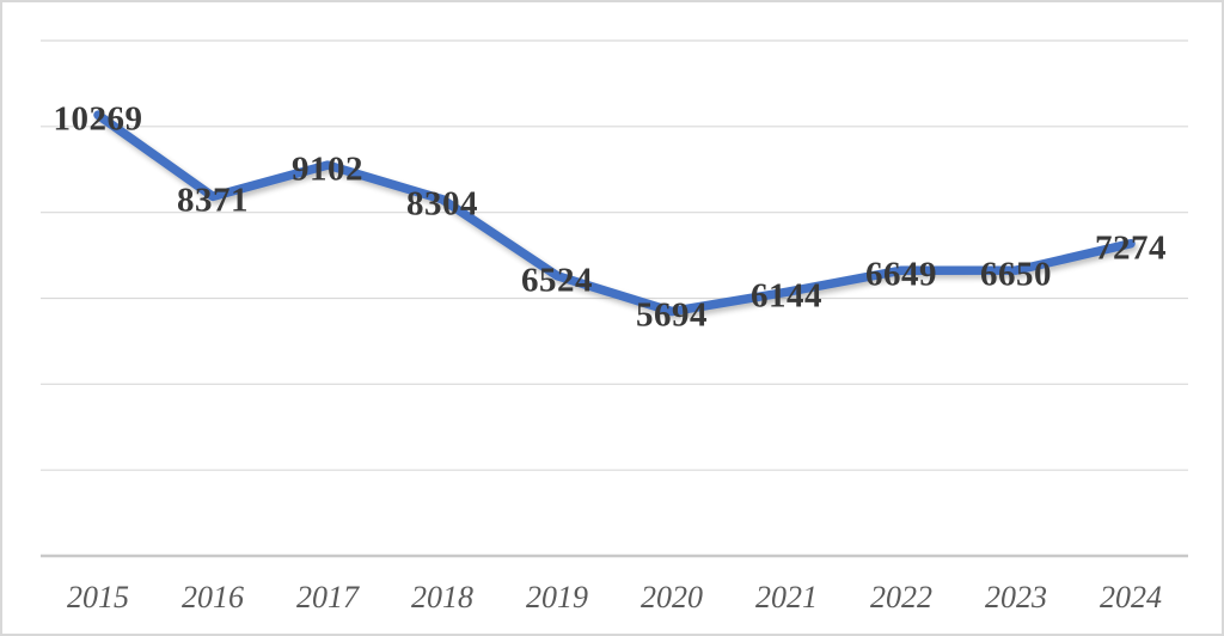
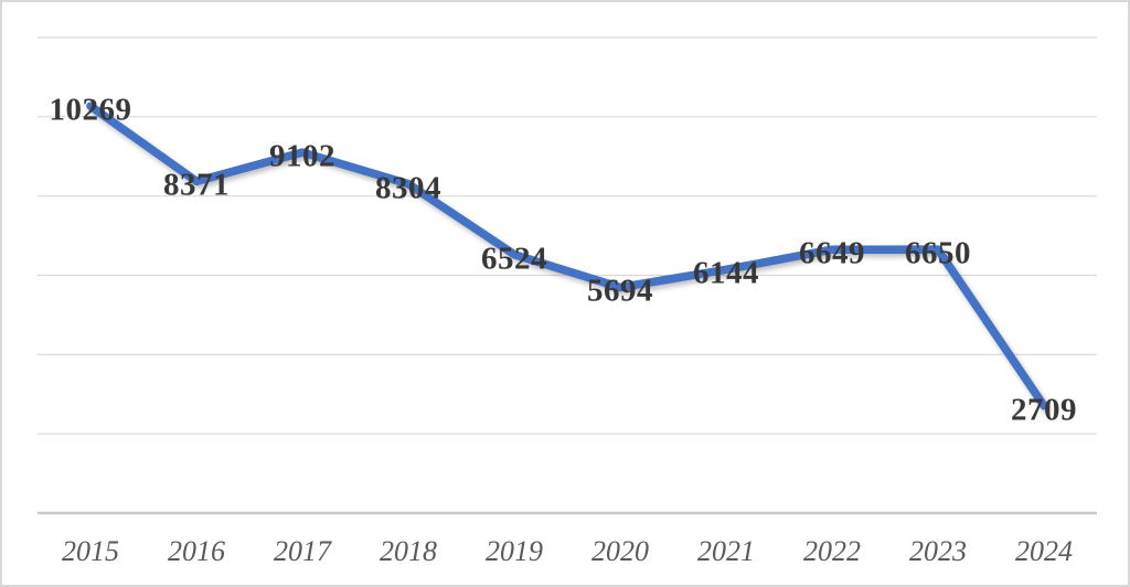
2024: 7274 -> 2709
